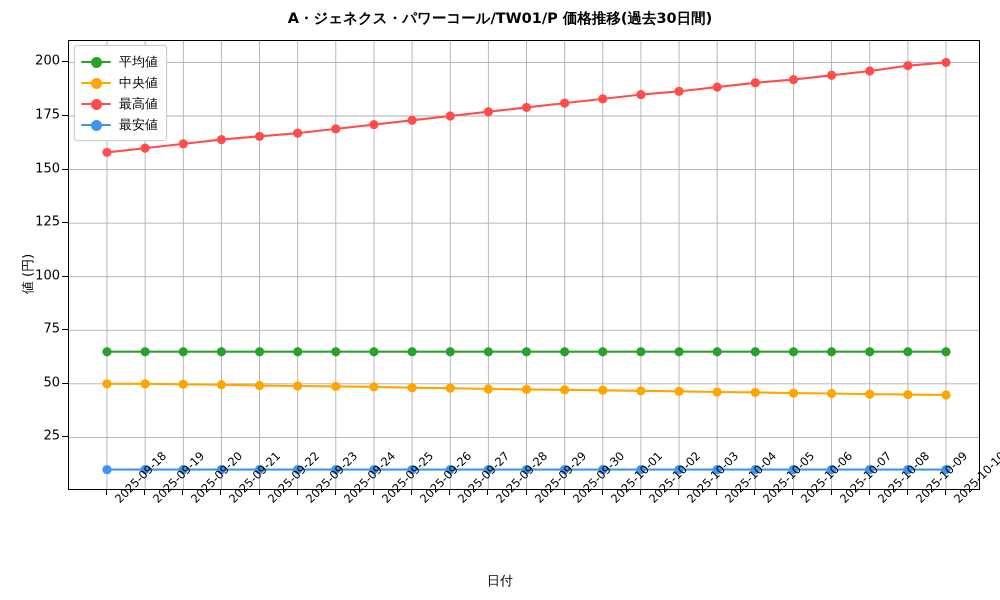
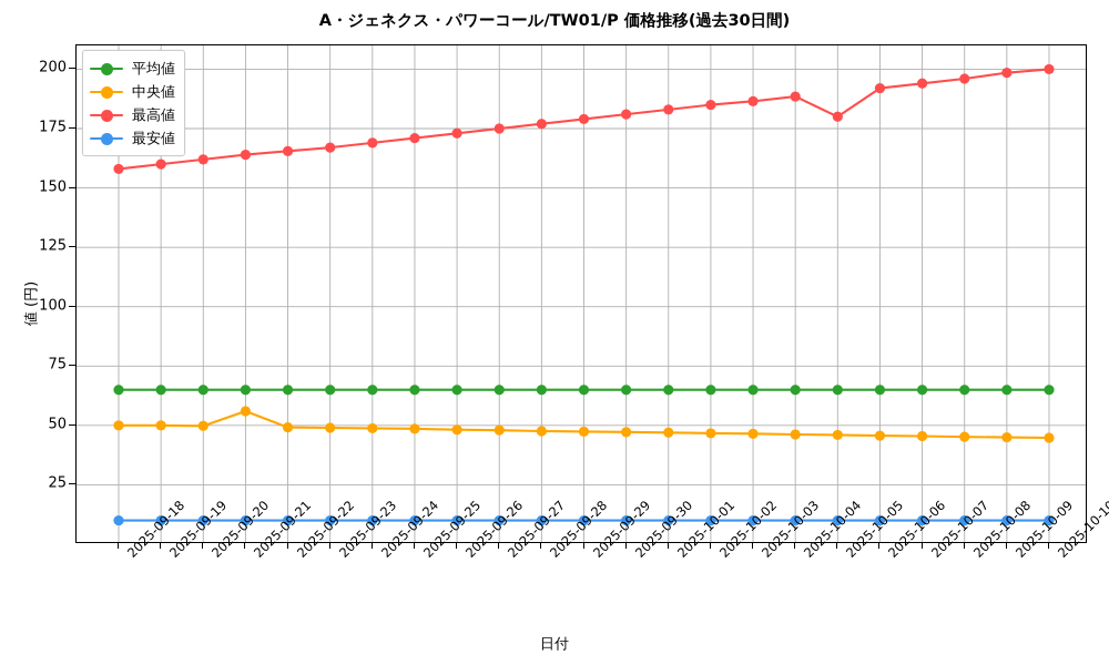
中央値/2025-09-21: 50 -> 56
最高値/2025-10-05: 190 -> 180
